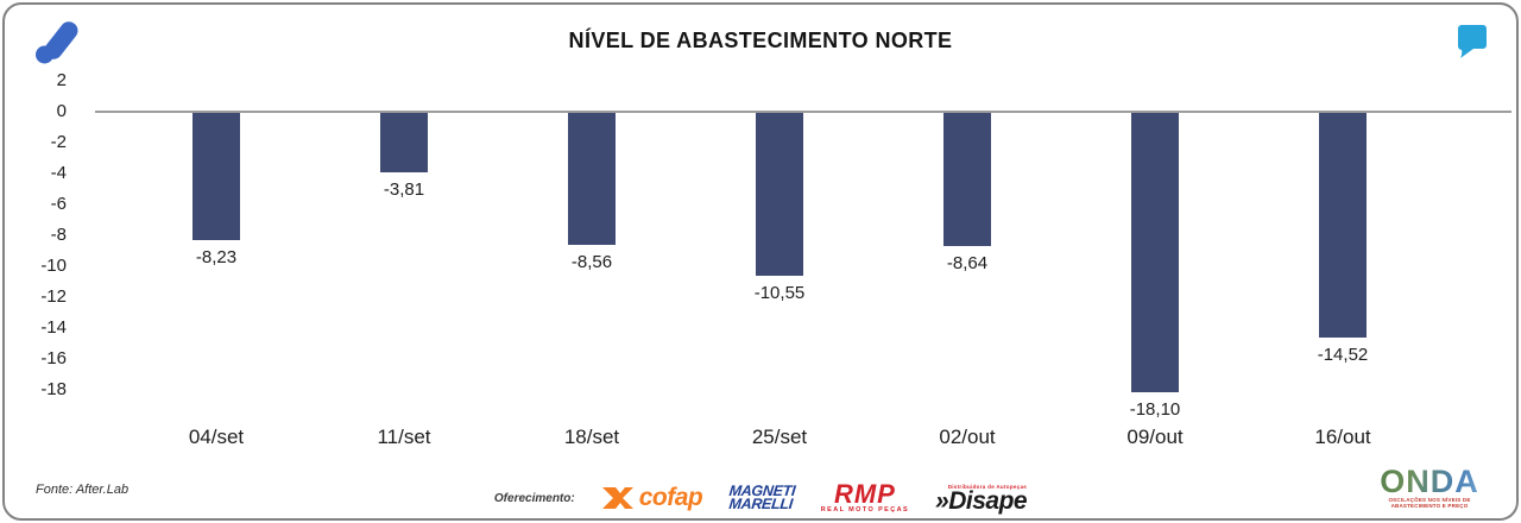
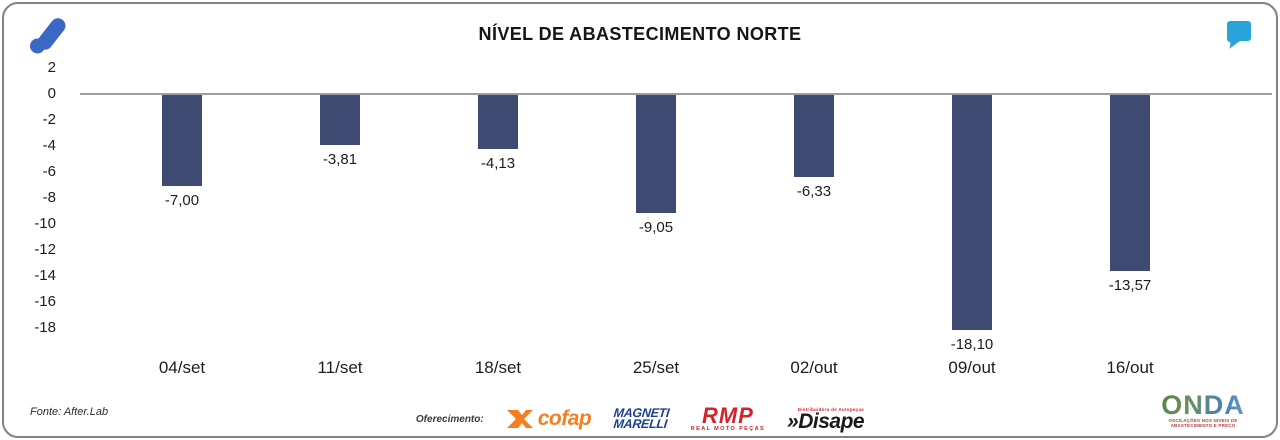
04/set: -8,23 -> -7,00
18/set: -8,56 -> -4,13
25/set: -10,55 -> -9,05
02/out: -8,64 -> -6,33
16/out: -14,52 -> -13,57
